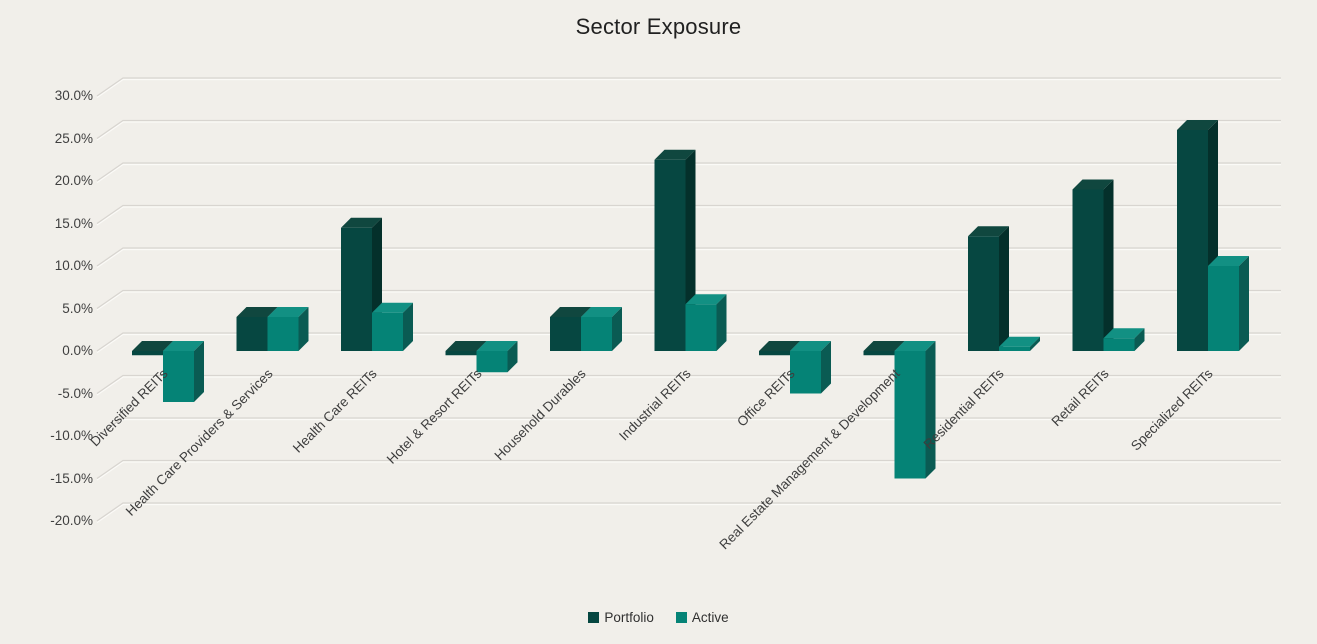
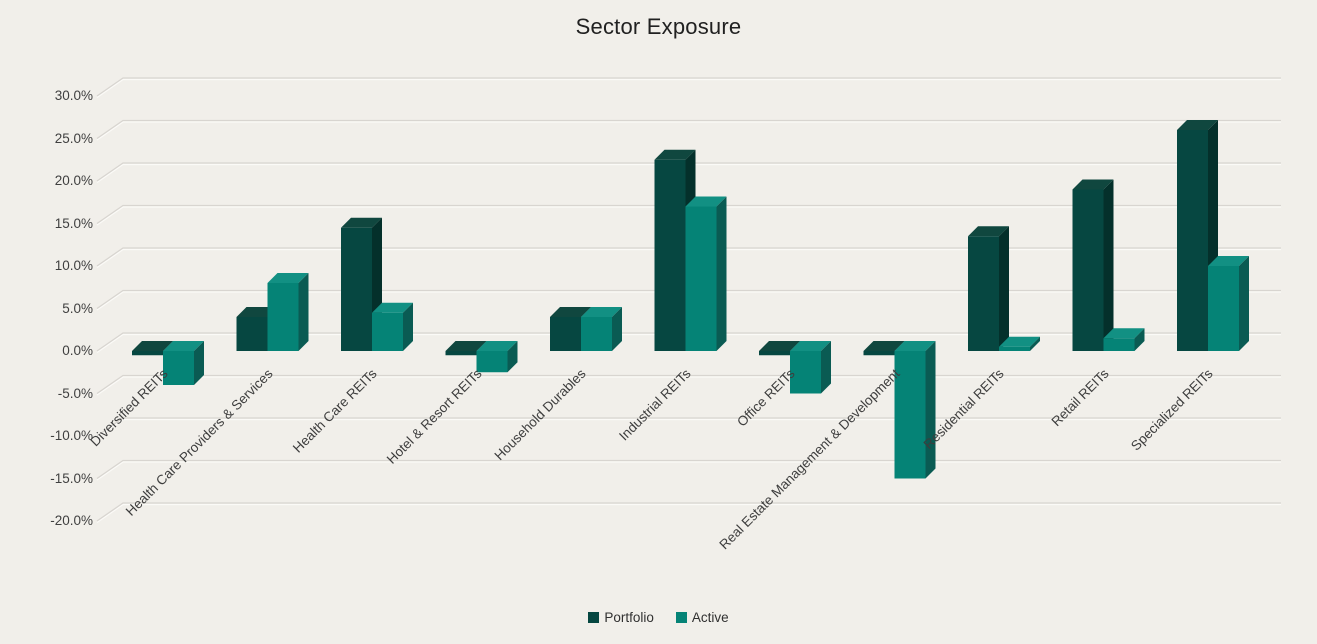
Active/Diversified REITs: -6% -> -4%
Active/Health Care Providers & Services: 4% -> 8%
Active/Industrial REITs: 6% -> 17%
